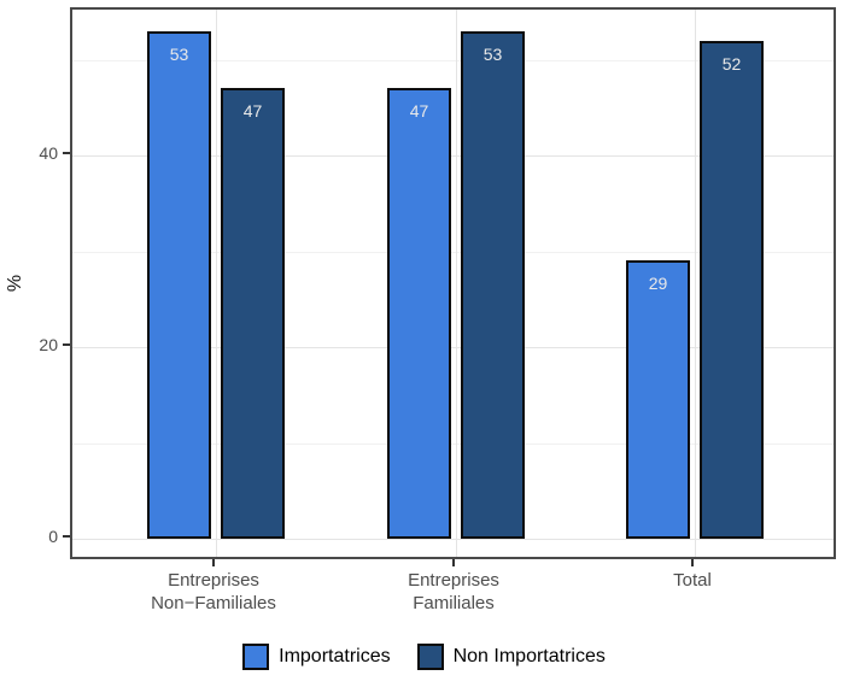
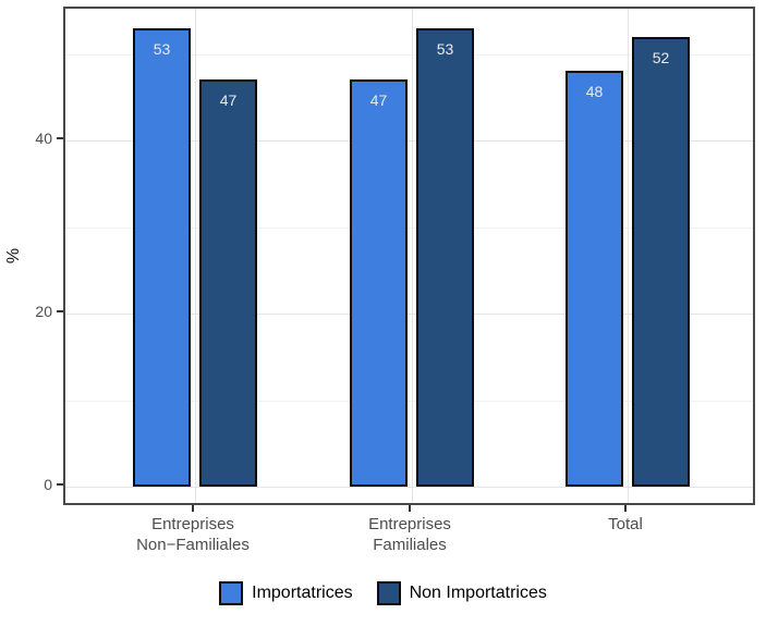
Importatrices/Total: 29 -> 48
